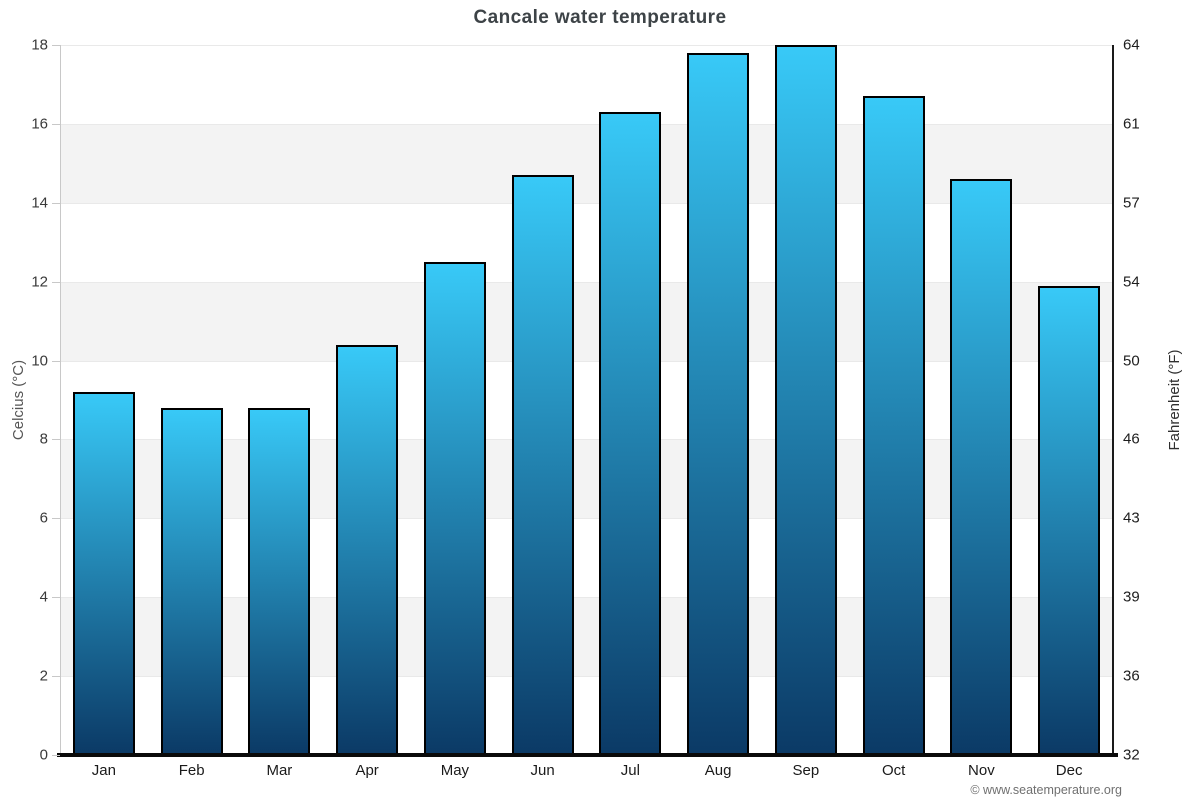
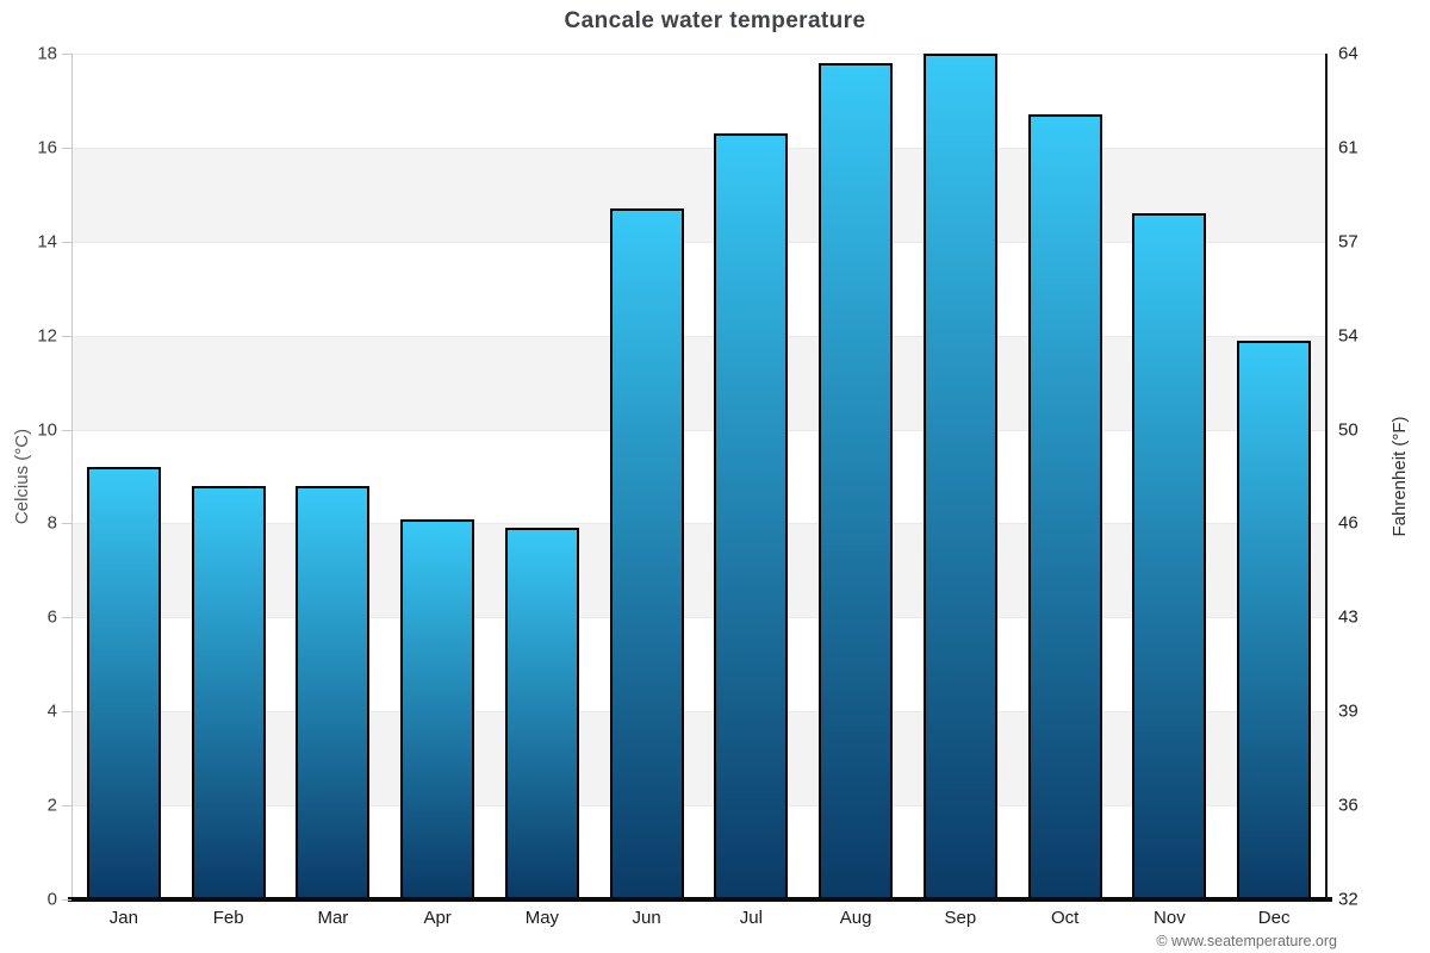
Apr: 10.4 -> 8.1
May: 12.5 -> 7.9
